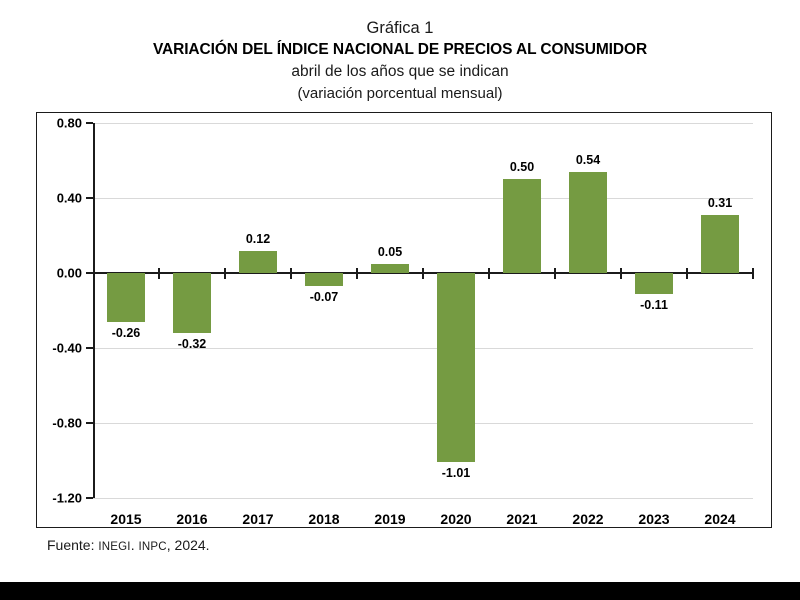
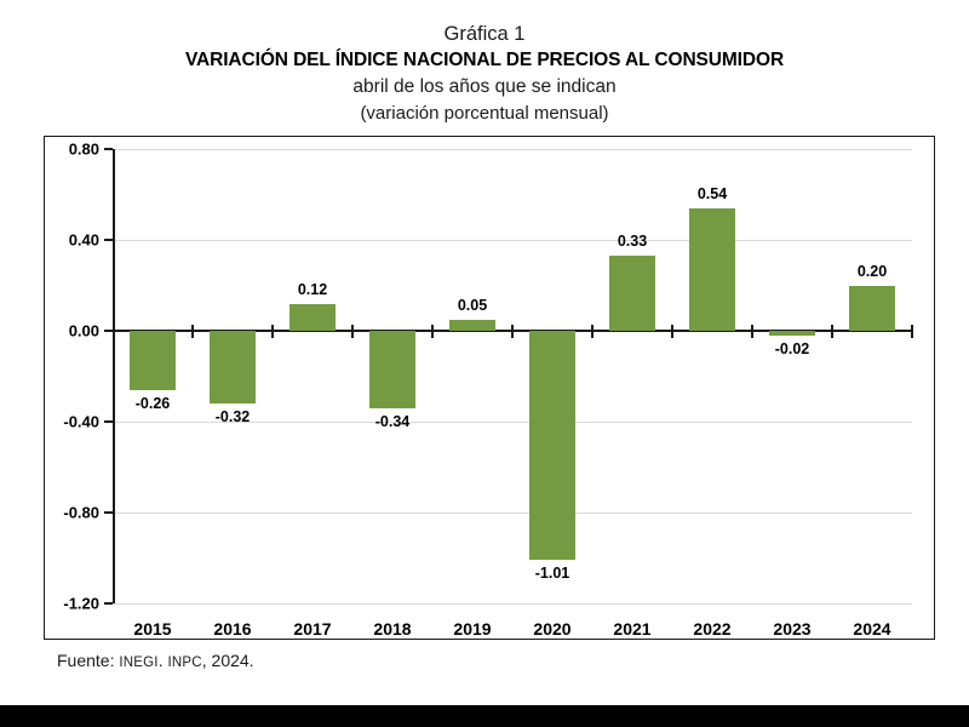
2018: -0.07 -> -0.34
2021: 0.50 -> 0.33
2023: -0.11 -> -0.02
2024: 0.31 -> 0.20
